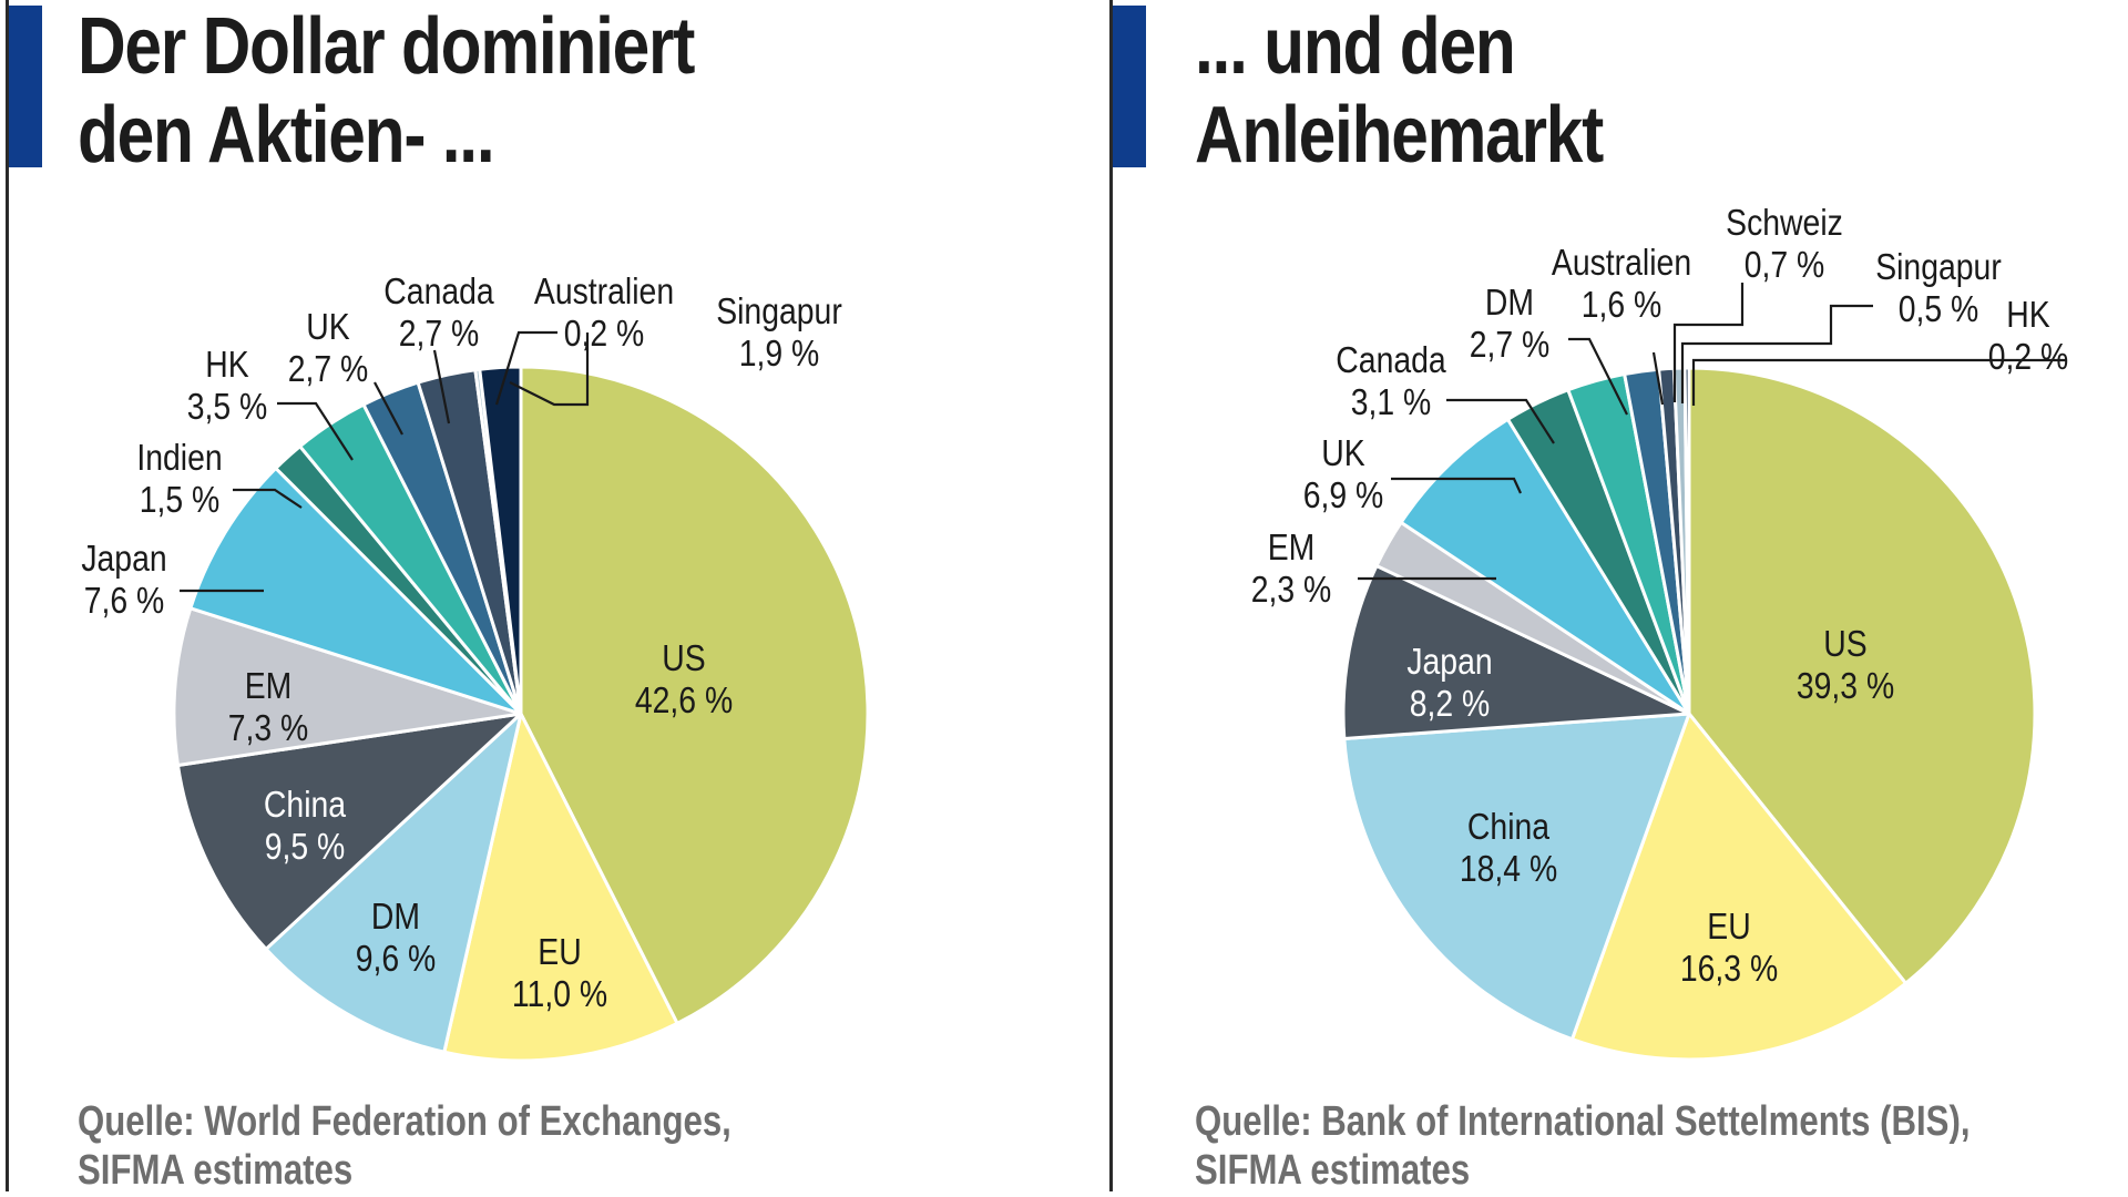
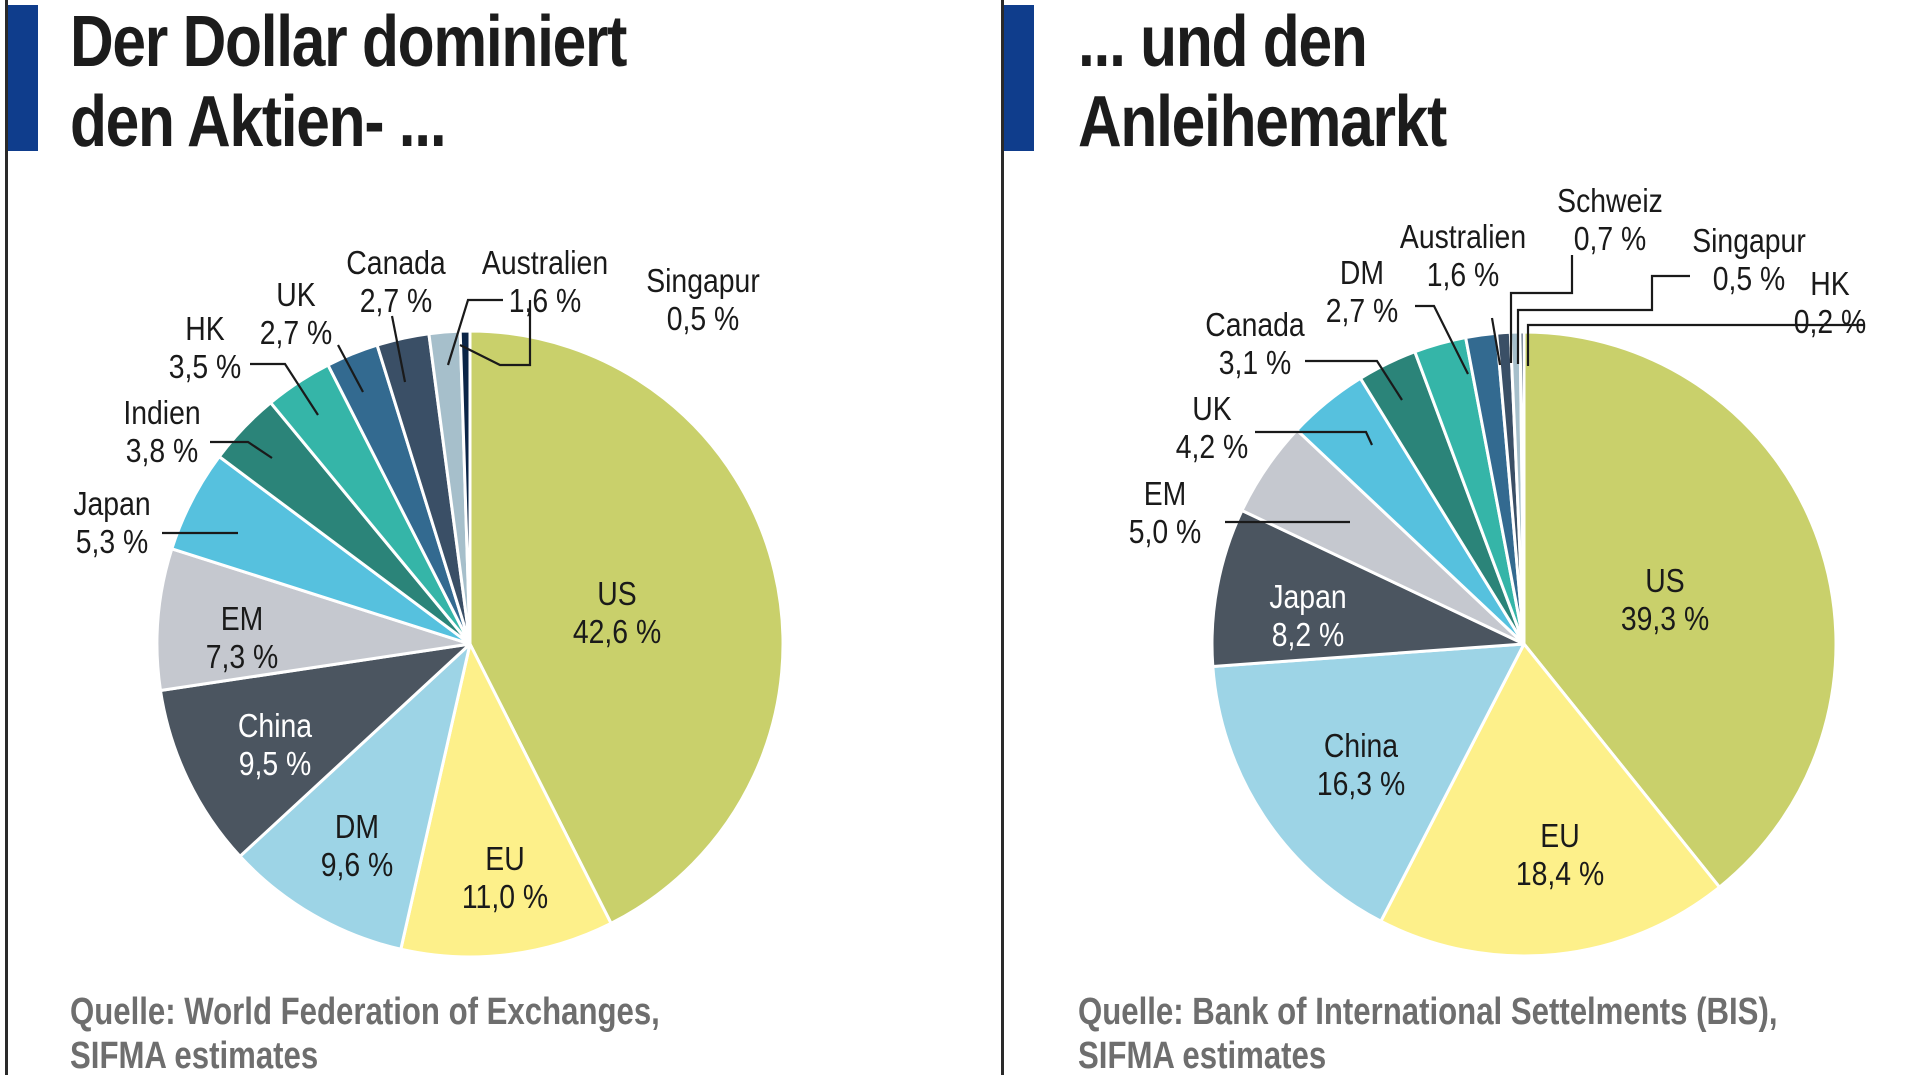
Der Dollar dominiert den Aktien- .../Japan: 7,6 -> 5,3
Der Dollar dominiert den Aktien- .../Indien: 1,5 -> 3,8
Der Dollar dominiert den Aktien- .../Australien: 0,2 -> 1,6
Der Dollar dominiert den Aktien- .../Singapur: 1,9 -> 0,5
... und den Anleihemarkt/EU: 16,3 -> 18,4
... und den Anleihemarkt/China: 18,4 -> 16,3
... und den Anleihemarkt/EM: 2,3 -> 5,0
... und den Anleihemarkt/UK: 6,9 -> 4,2
